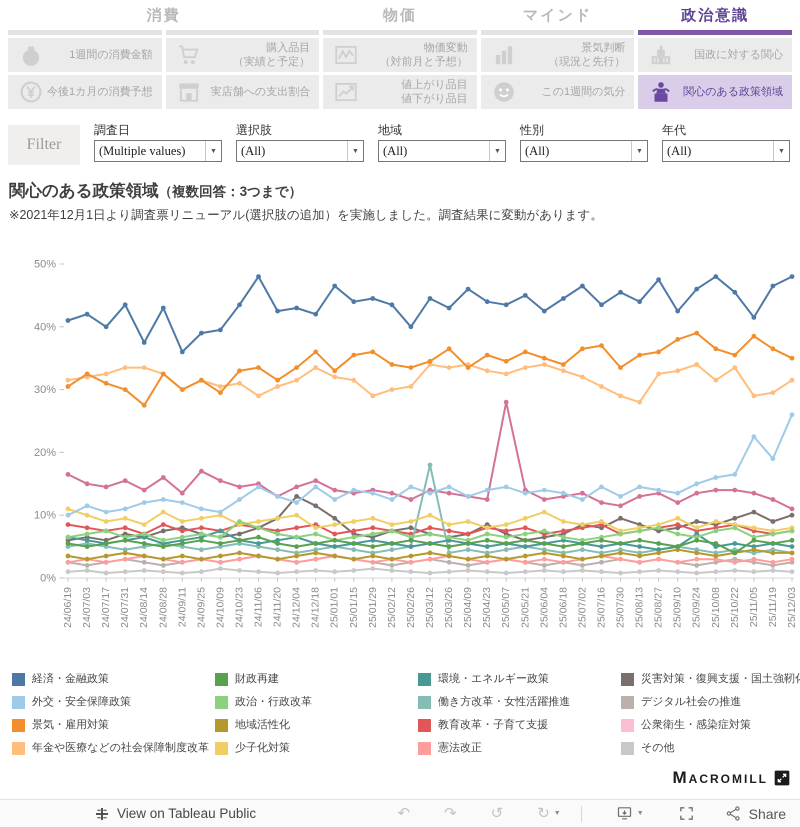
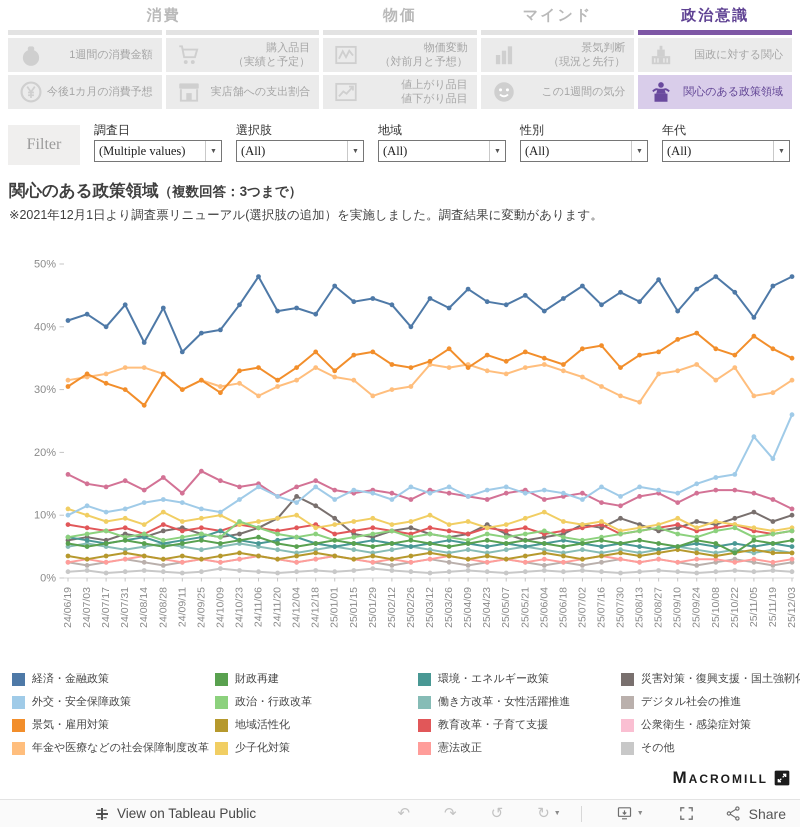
働き方改革・女性活躍推進/25/03/12: 18% -> 4%
公衆衛生・感染症対策/25/05/07: 28% -> 14%
環境・エネルギー政策/25/09/24: 7% -> 6%
